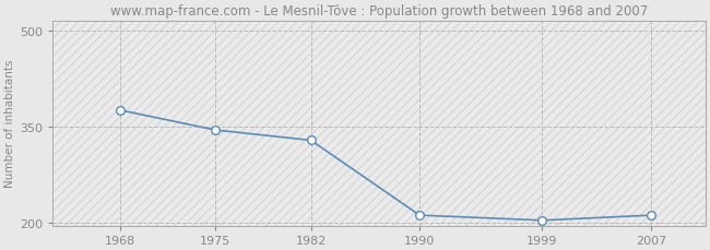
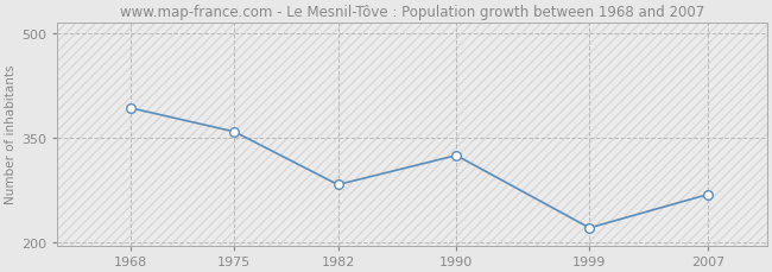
1968: 375 -> 392
1975: 344 -> 358
1982: 328 -> 282
1990: 211 -> 324
1999: 203 -> 220
2007: 211 -> 268
